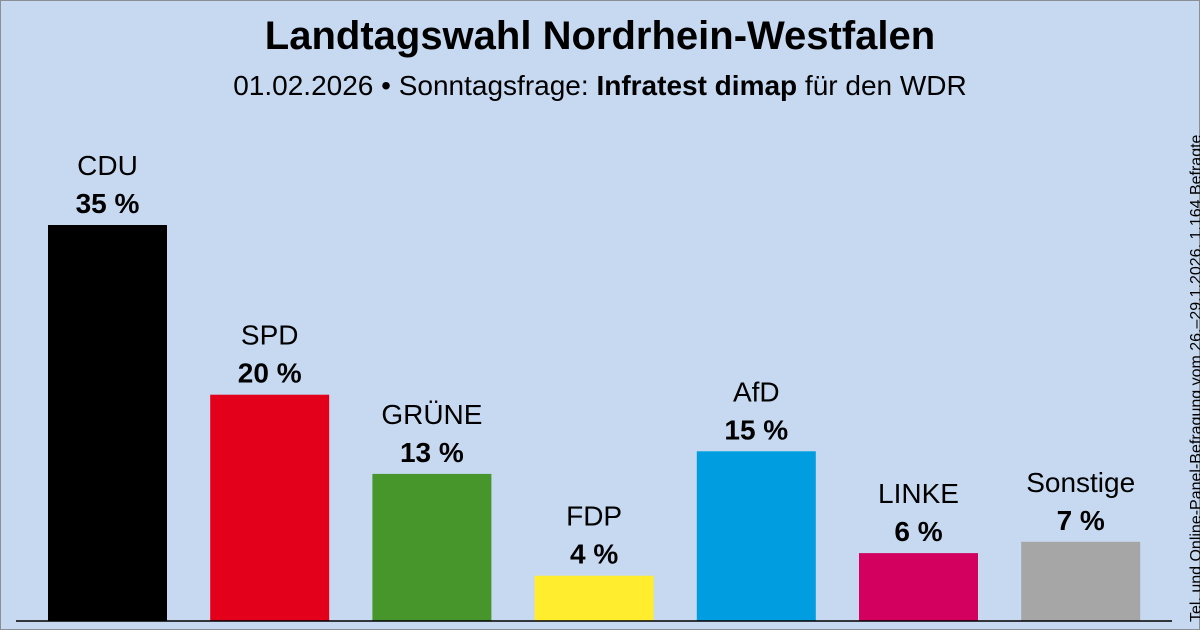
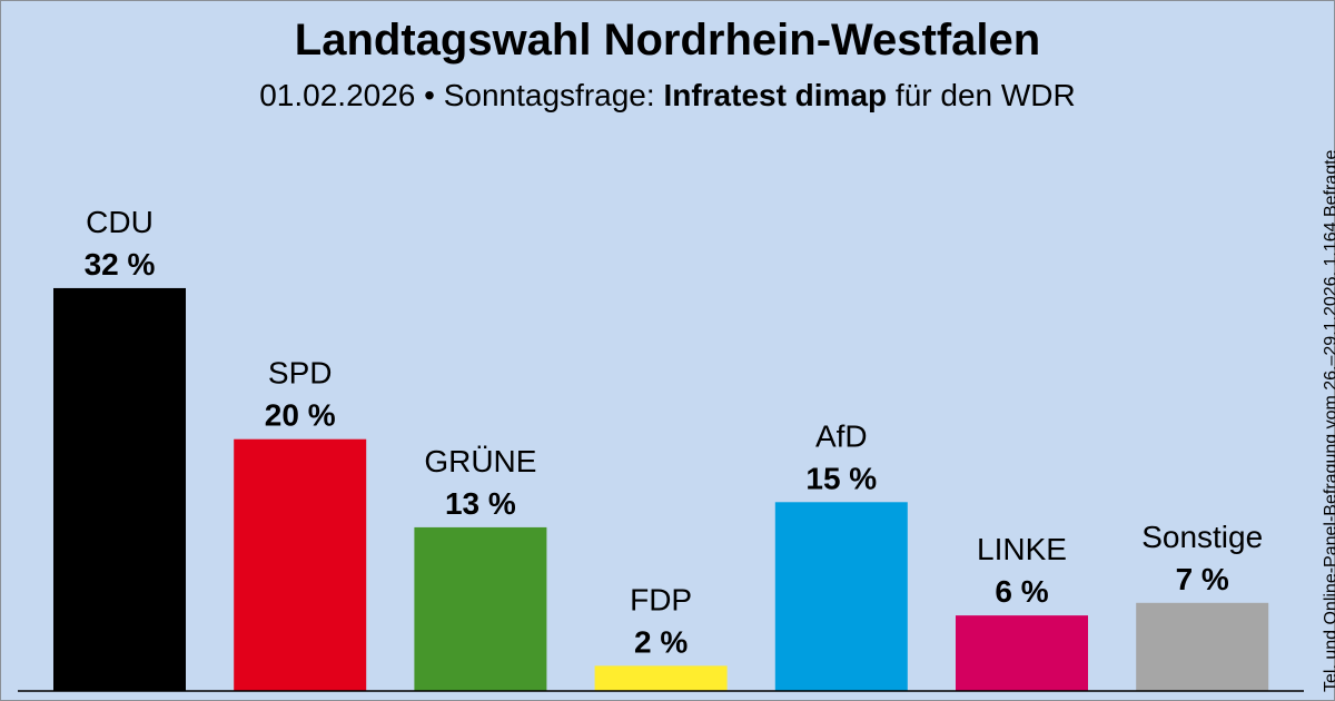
CDU: 35 -> 32
FDP: 4 -> 2
